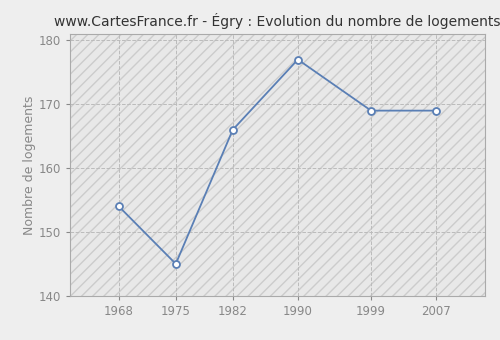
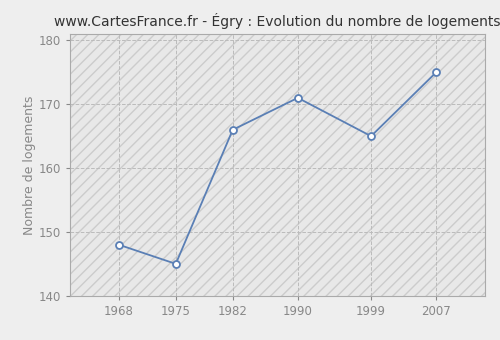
1968: 154 -> 148
1990: 177 -> 171
1999: 169 -> 165
2007: 169 -> 175
